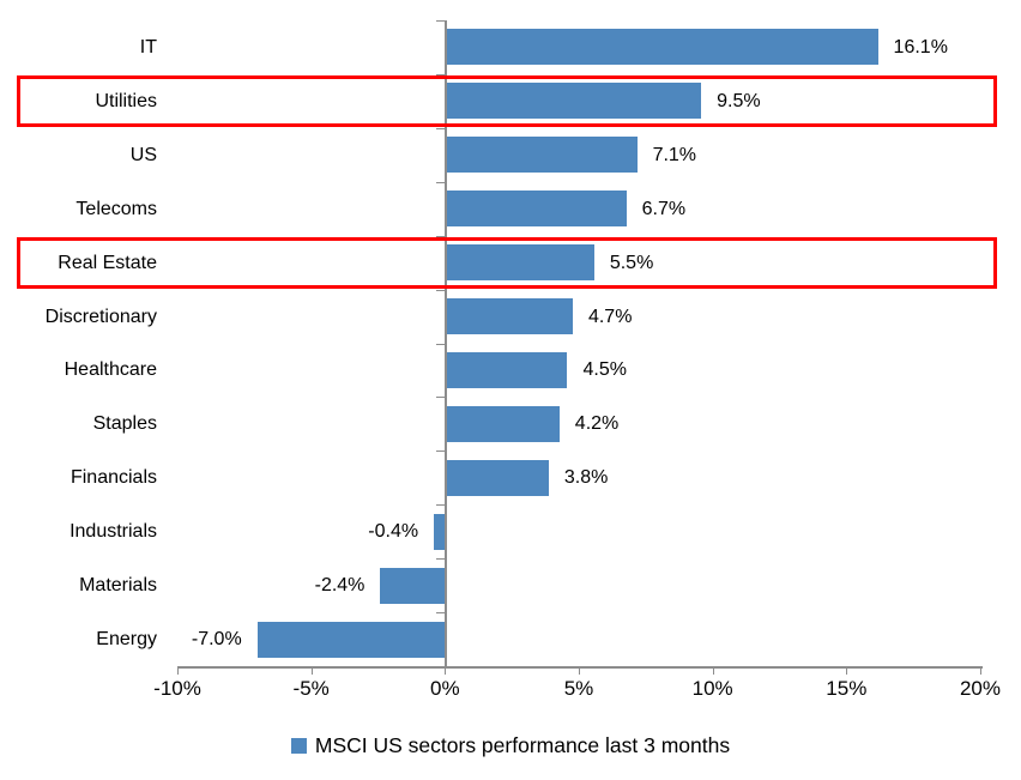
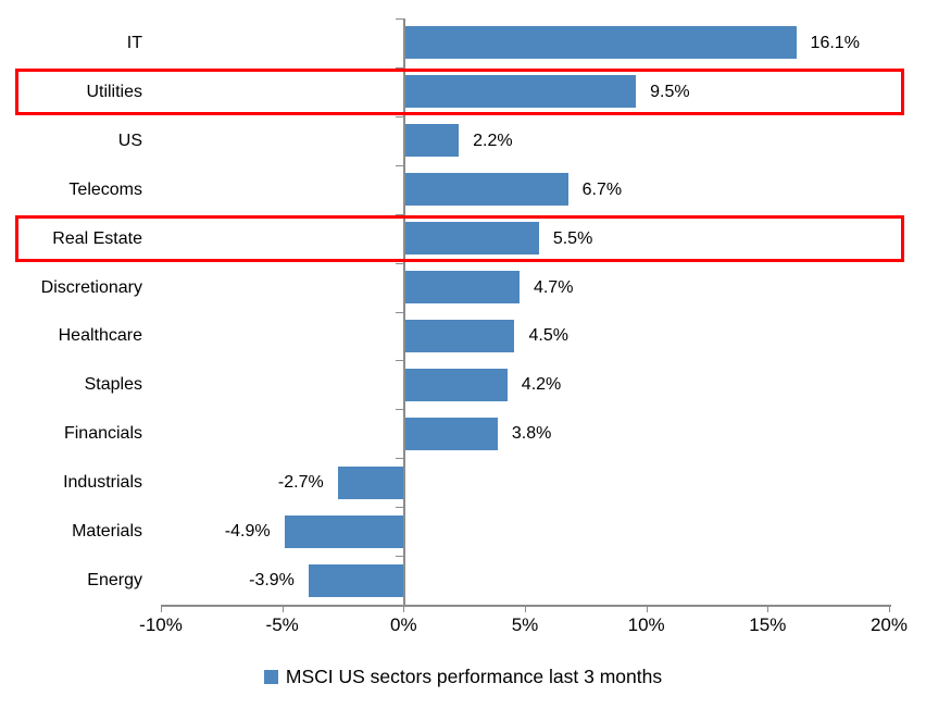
US: 7.1% -> 2.2%
Industrials: -0.4% -> -2.7%
Materials: -2.4% -> -4.9%
Energy: -7.0% -> -3.9%
